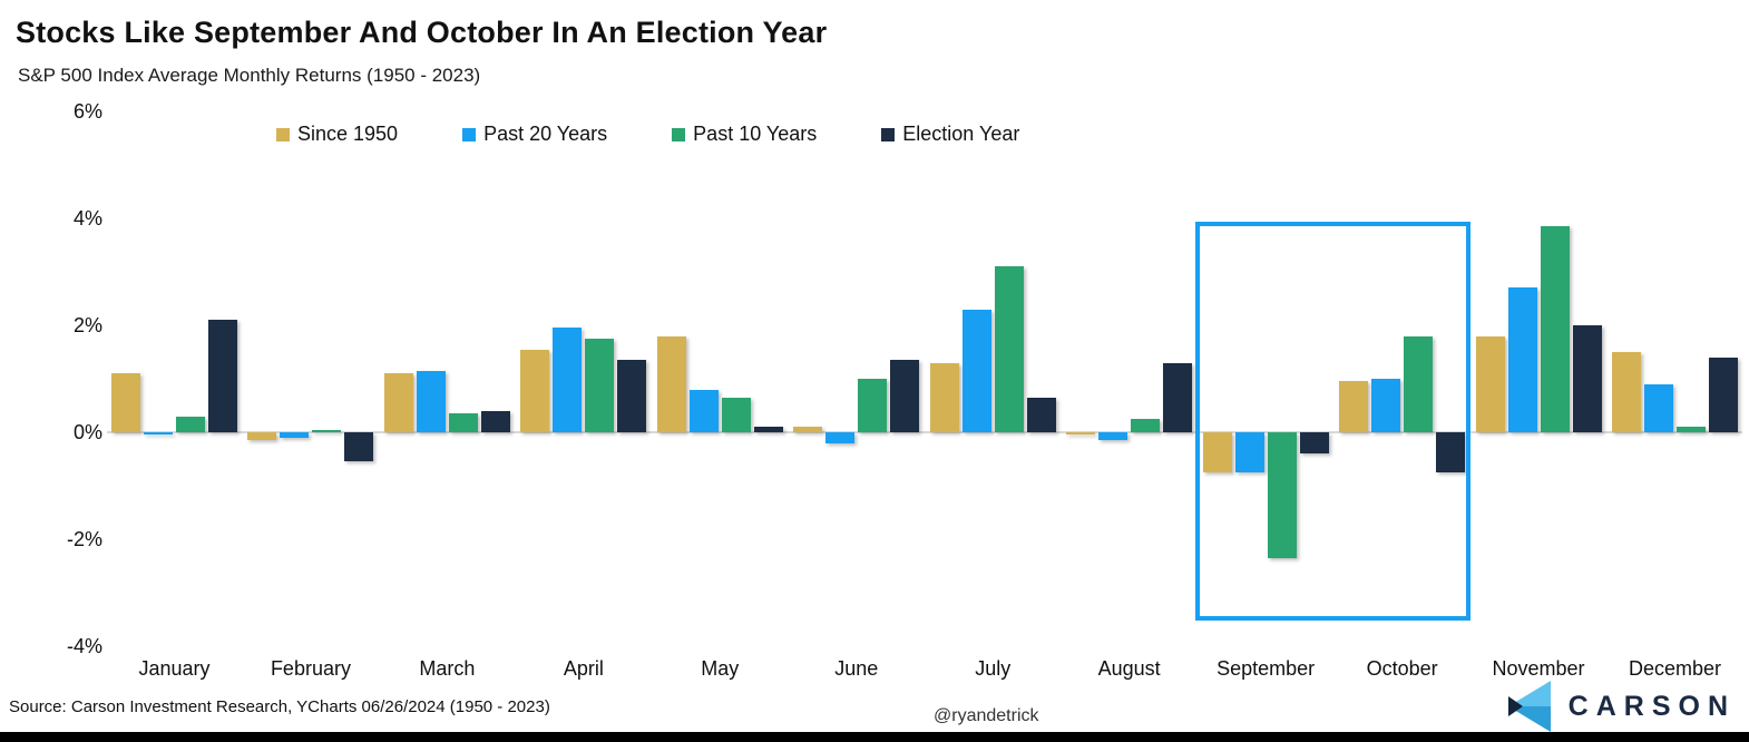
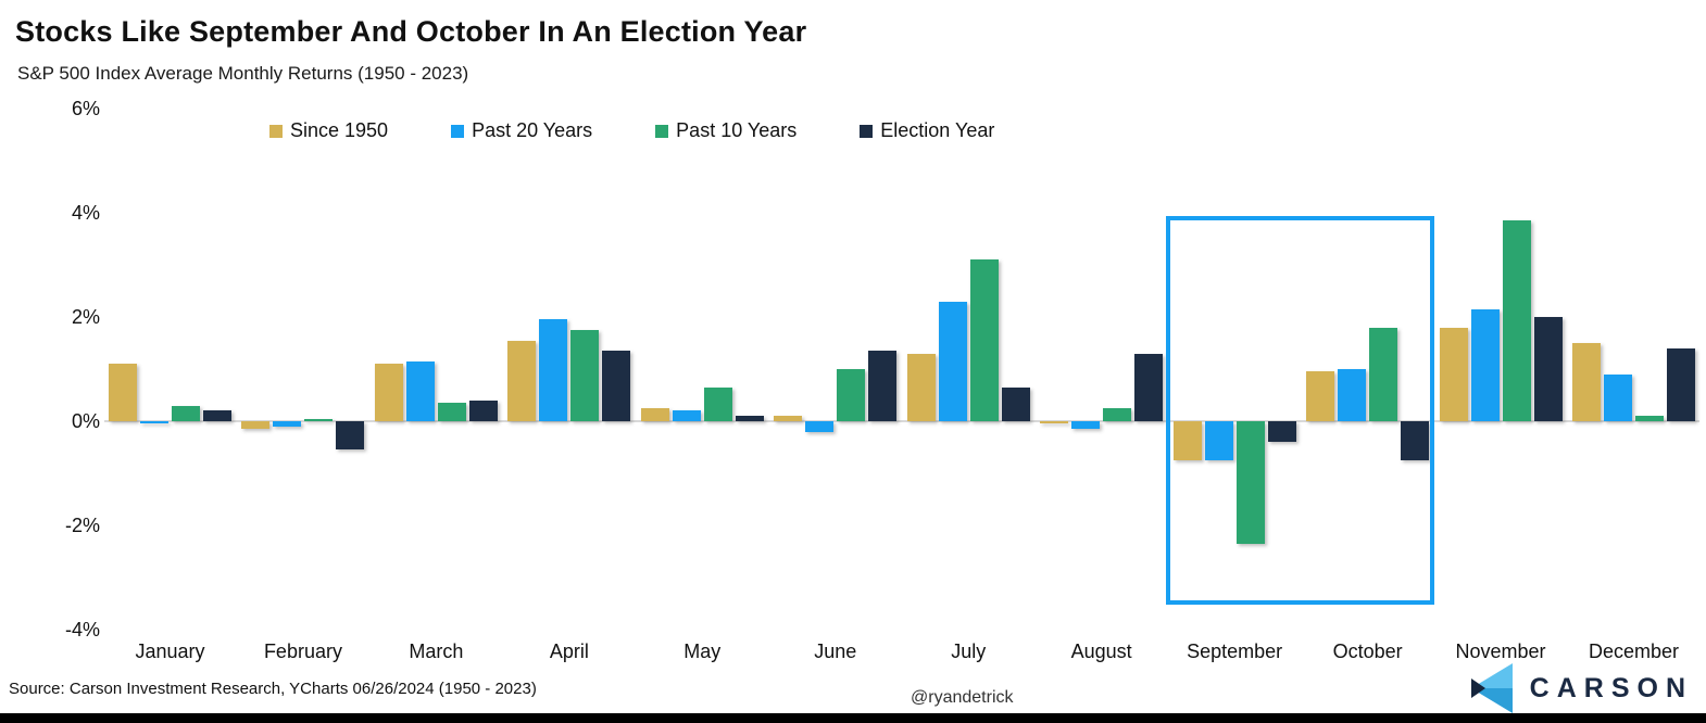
Election Year/January: 2.1% -> 0.2%
Since 1950/May: 1.8% -> 0.2%
Past 20 Years/May: 0.8% -> 0.2%
Past 20 Years/November: 2.7% -> 2.1%
